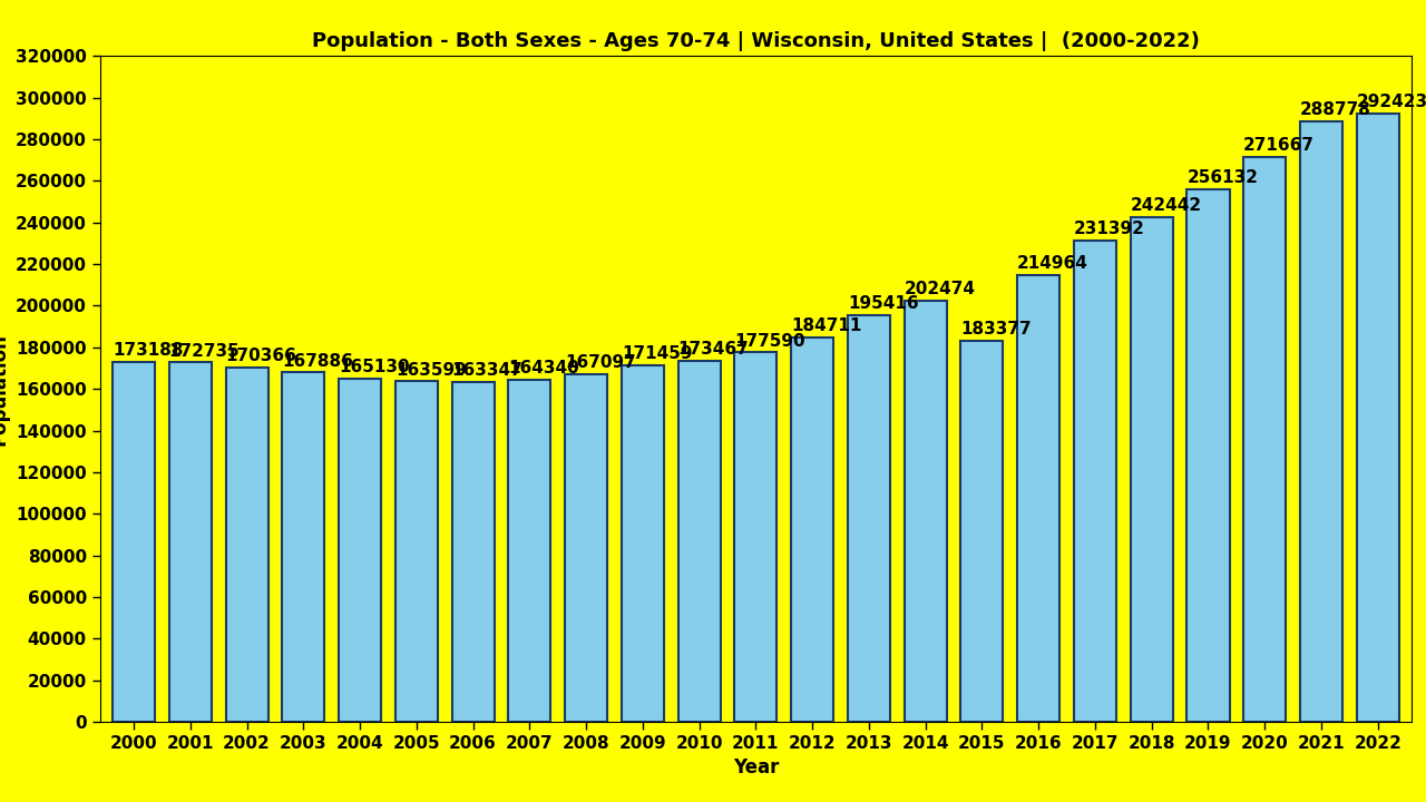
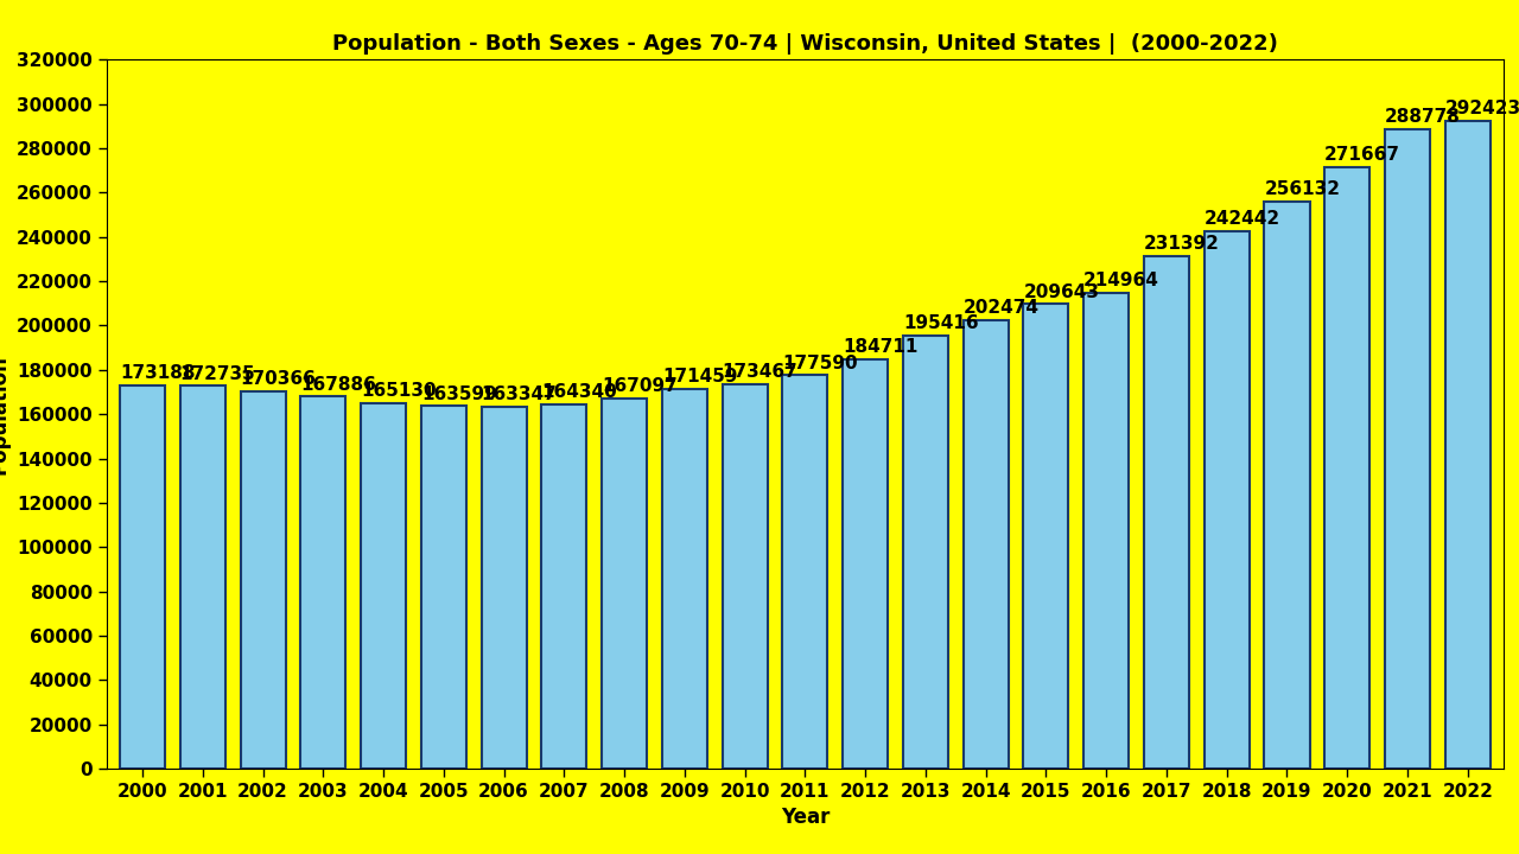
2015: 183377 -> 209643
